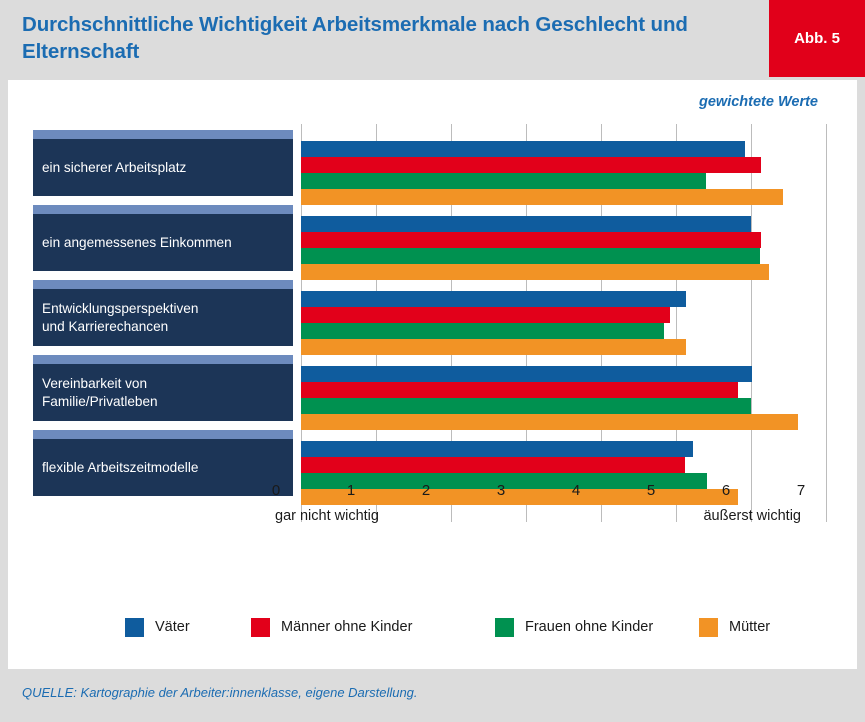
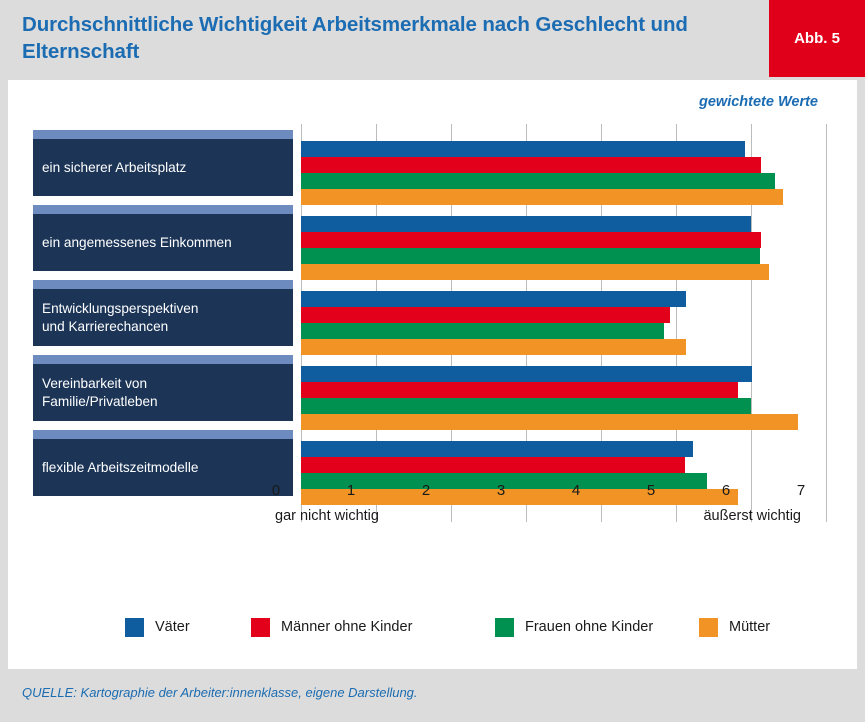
Frauen ohne Kinder/ein sicherer Arbeitsplatz: 5.4 -> 6.3
